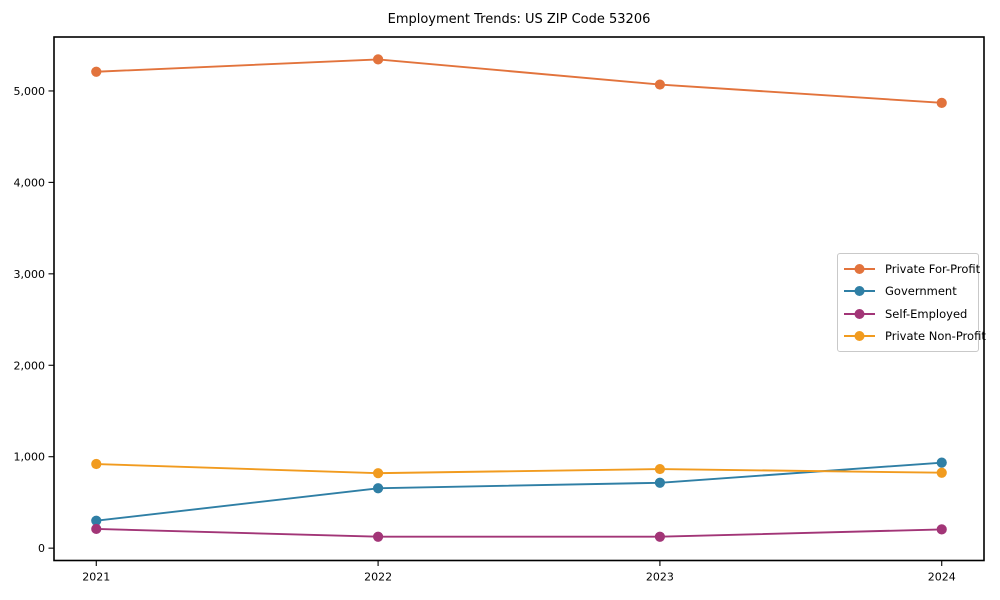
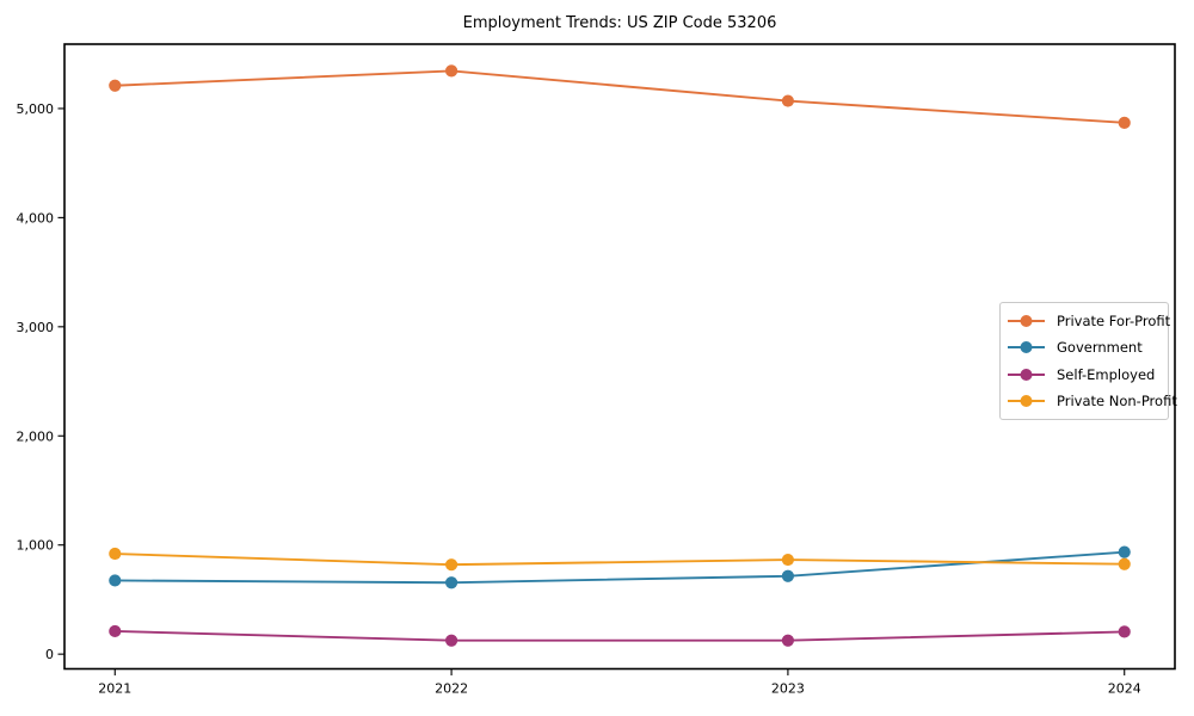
Government/2021: 300 -> 700
